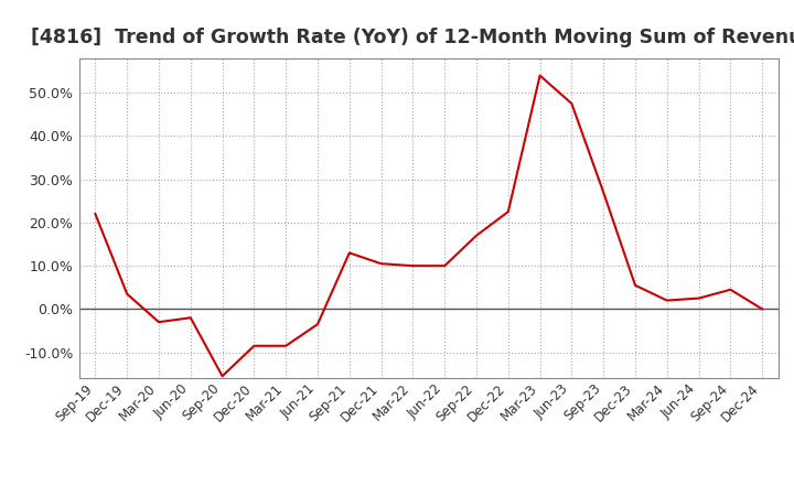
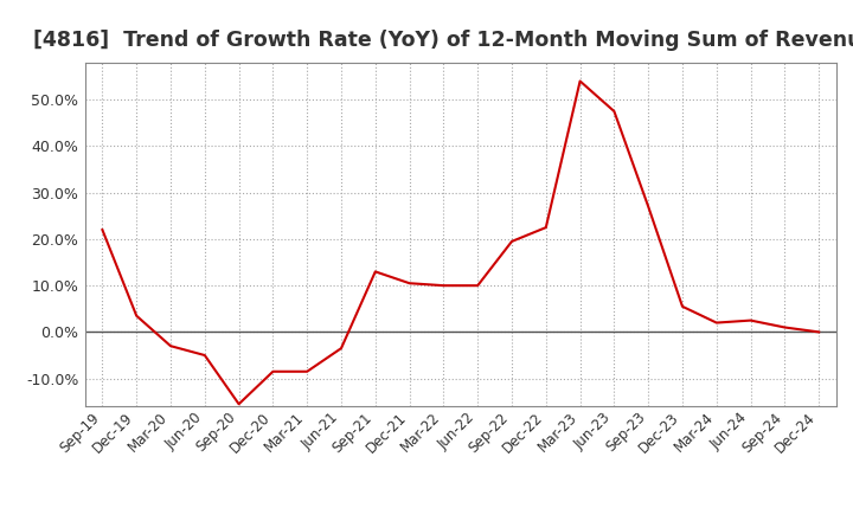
Jun-20: -2.0% -> -5.0%
Sep-22: 17.0% -> 19.5%
Sep-24: 4.5% -> 1.0%
